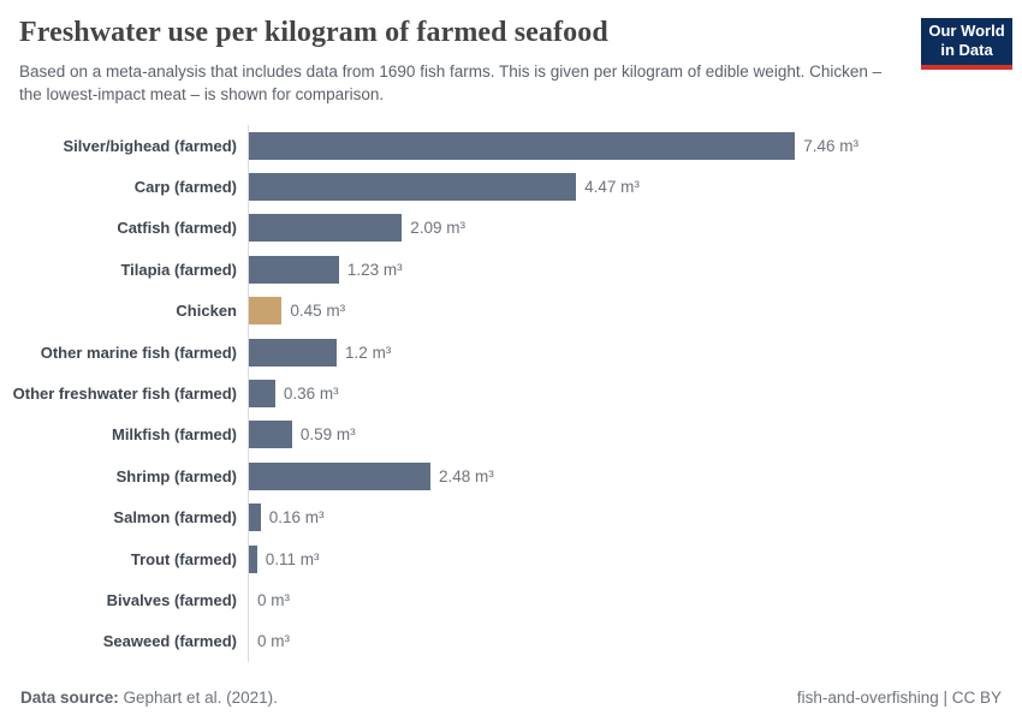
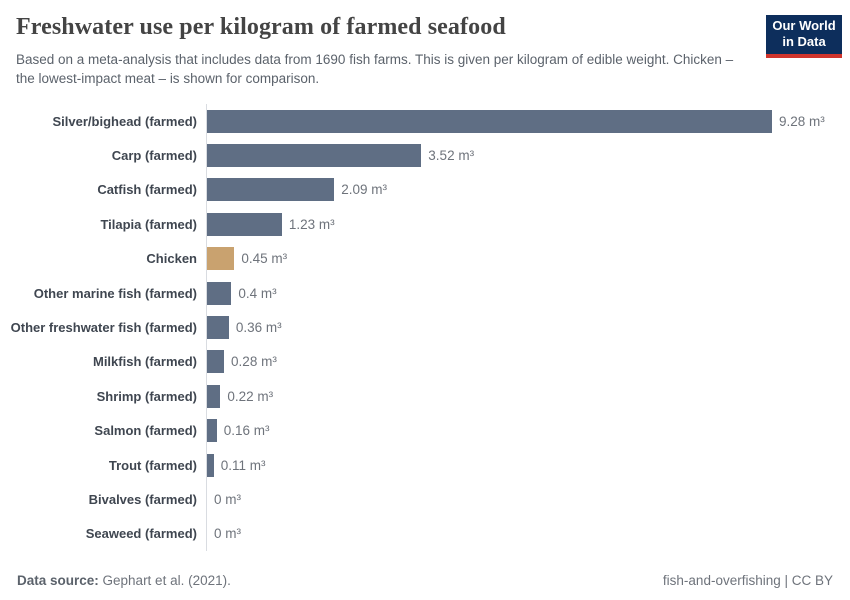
Silver/bighead (farmed): 7.46 -> 9.28
Carp (farmed): 4.47 -> 3.52
Other marine fish (farmed): 1.2 -> 0.4
Milkfish (farmed): 0.59 -> 0.28
Shrimp (farmed): 2.48 -> 0.22
